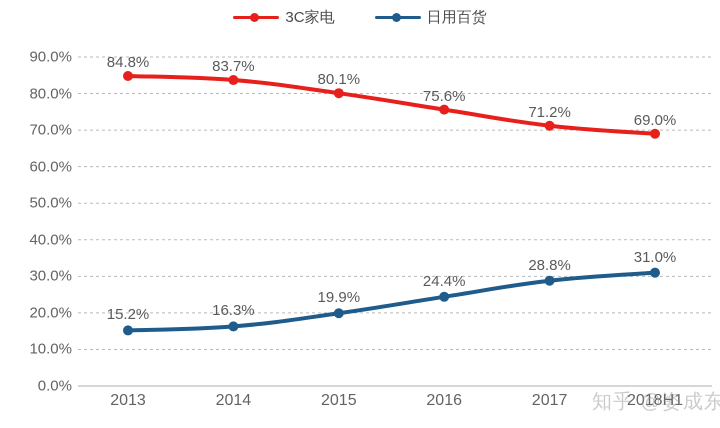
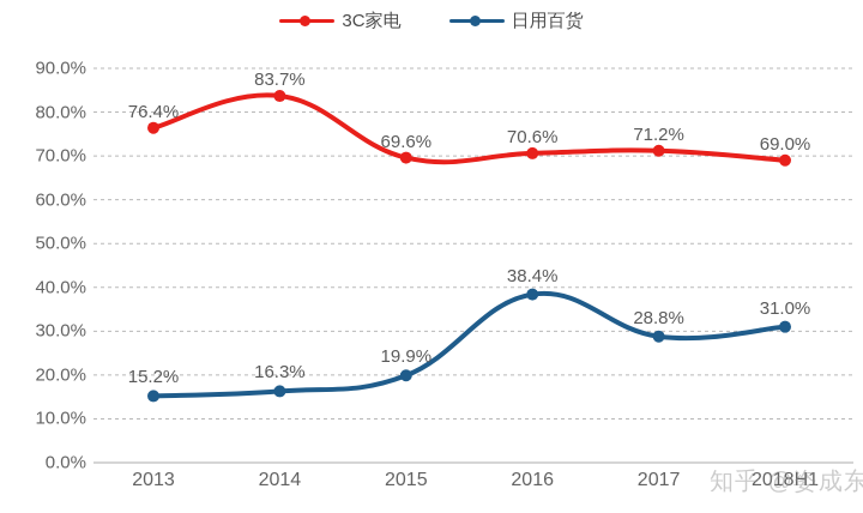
3C家电/2013: 84.8% -> 76.4%
3C家电/2015: 80.1% -> 69.6%
3C家电/2016: 75.6% -> 70.6%
日用百货/2016: 24.4% -> 38.4%
